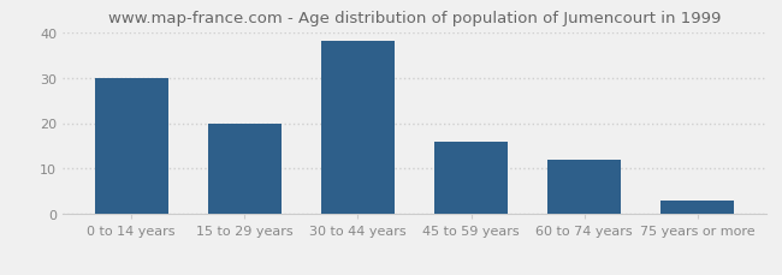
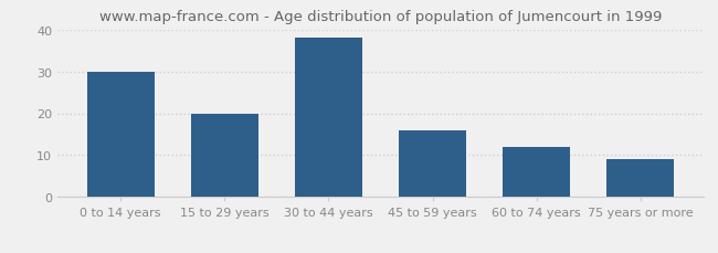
75 years or more: 3 -> 9
